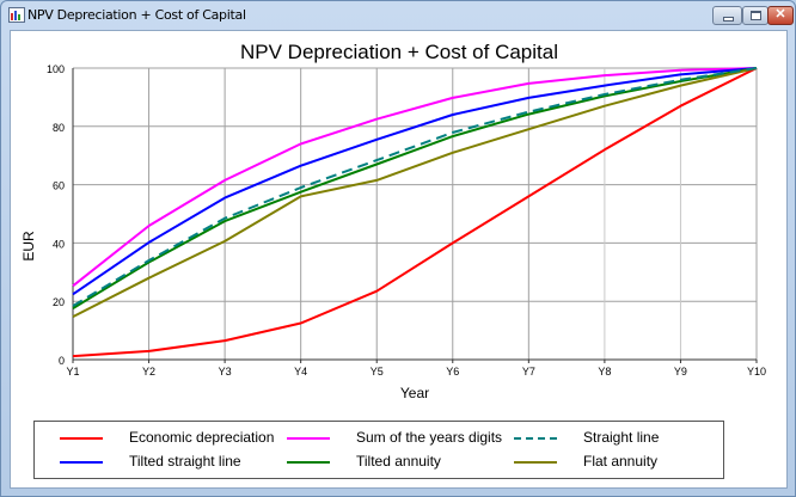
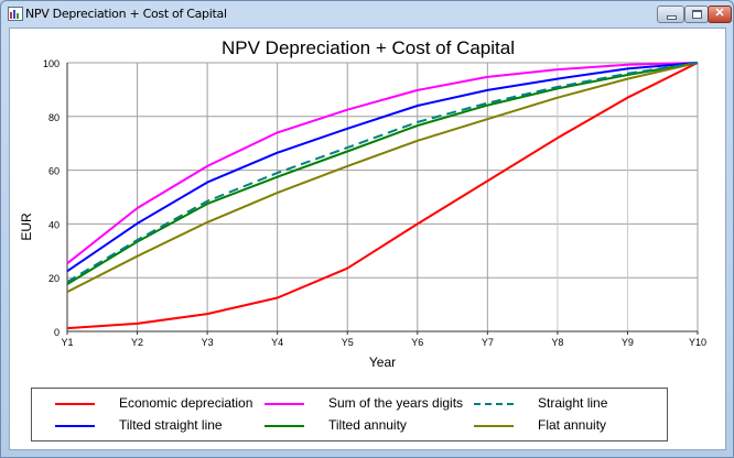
Flat annuity/Y4: 56 -> 52
